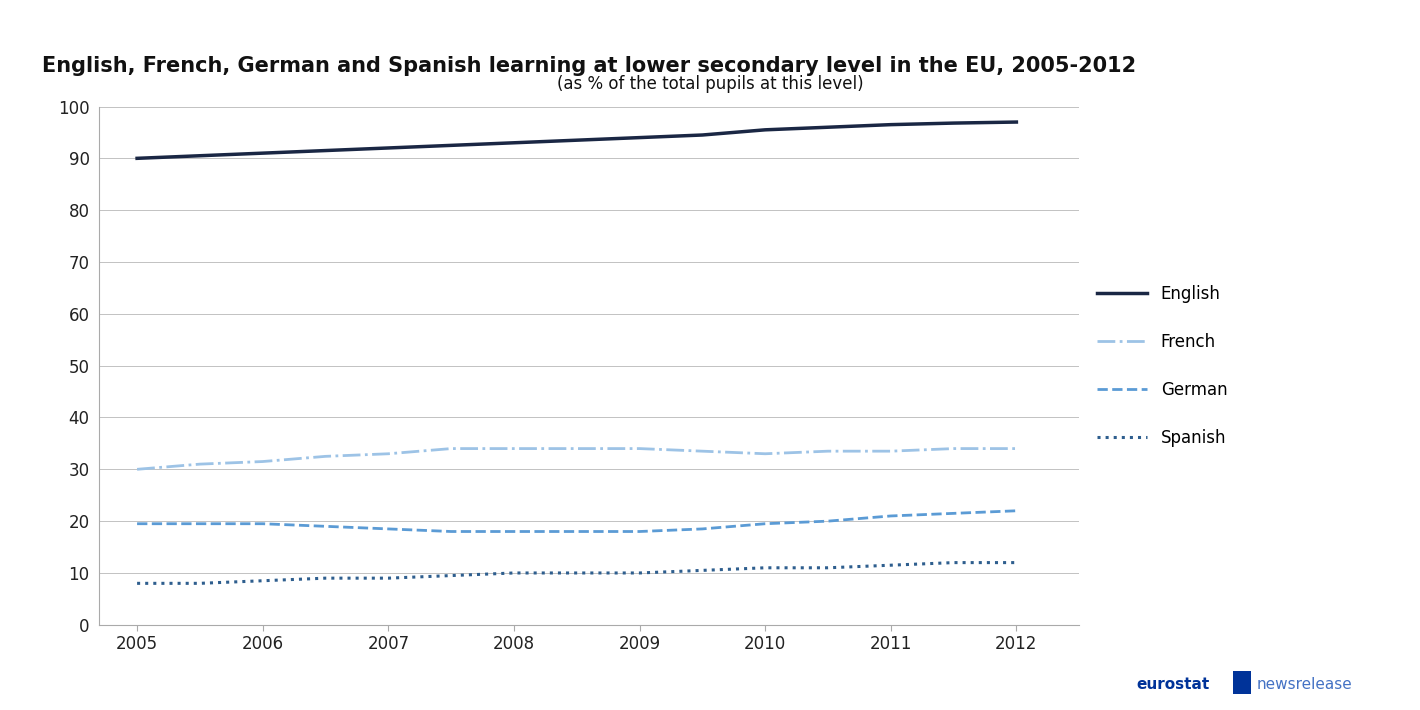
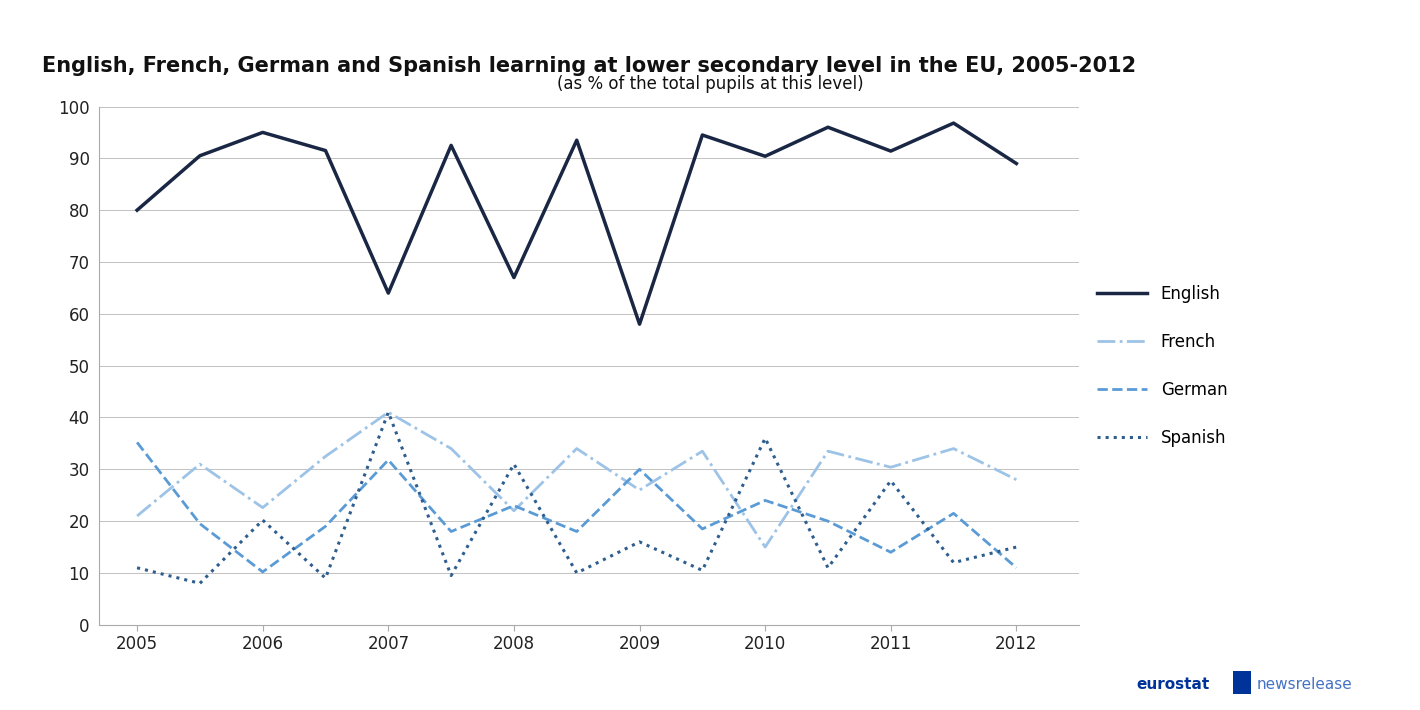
English/2005: 90.0 -> 80.0
French/2005: 30.0 -> 21.0
German/2005: 19.5 -> 35.2
Spanish/2005: 8.0 -> 11.0
English/2006: 91.0 -> 95.0
French/2006: 31.5 -> 22.6
German/2006: 19.5 -> 10.2
Spanish/2006: 8.5 -> 20.2
English/2007: 92.0 -> 64.0
French/2007: 33.0 -> 41.0
German/2007: 18.5 -> 31.8
Spanish/2007: 9.0 -> 41.0
English/2008: 93.0 -> 67.0
French/2008: 34.0 -> 22.0
German/2008: 18.0 -> 23.0
Spanish/2008: 10.0 -> 31.0
English/2009: 94.0 -> 58.0
French/2009: 34.0 -> 26.0
German/2009: 18.0 -> 30.0
Spanish/2009: 10.0 -> 16.0
English/2010: 95.5 -> 90.4
French/2010: 33.0 -> 15.0
German/2010: 19.5 -> 24.0
Spanish/2010: 11.0 -> 36.0
English/2011: 96.5 -> 91.4
French/2011: 33.5 -> 30.4
German/2011: 21.0 -> 14.0
Spanish/2011: 11.5 -> 27.8
English/2012: 97.0 -> 89.0
French/2012: 34.0 -> 28.0
German/2012: 22.0 -> 11.0
Spanish/2012: 12.0 -> 15.0
